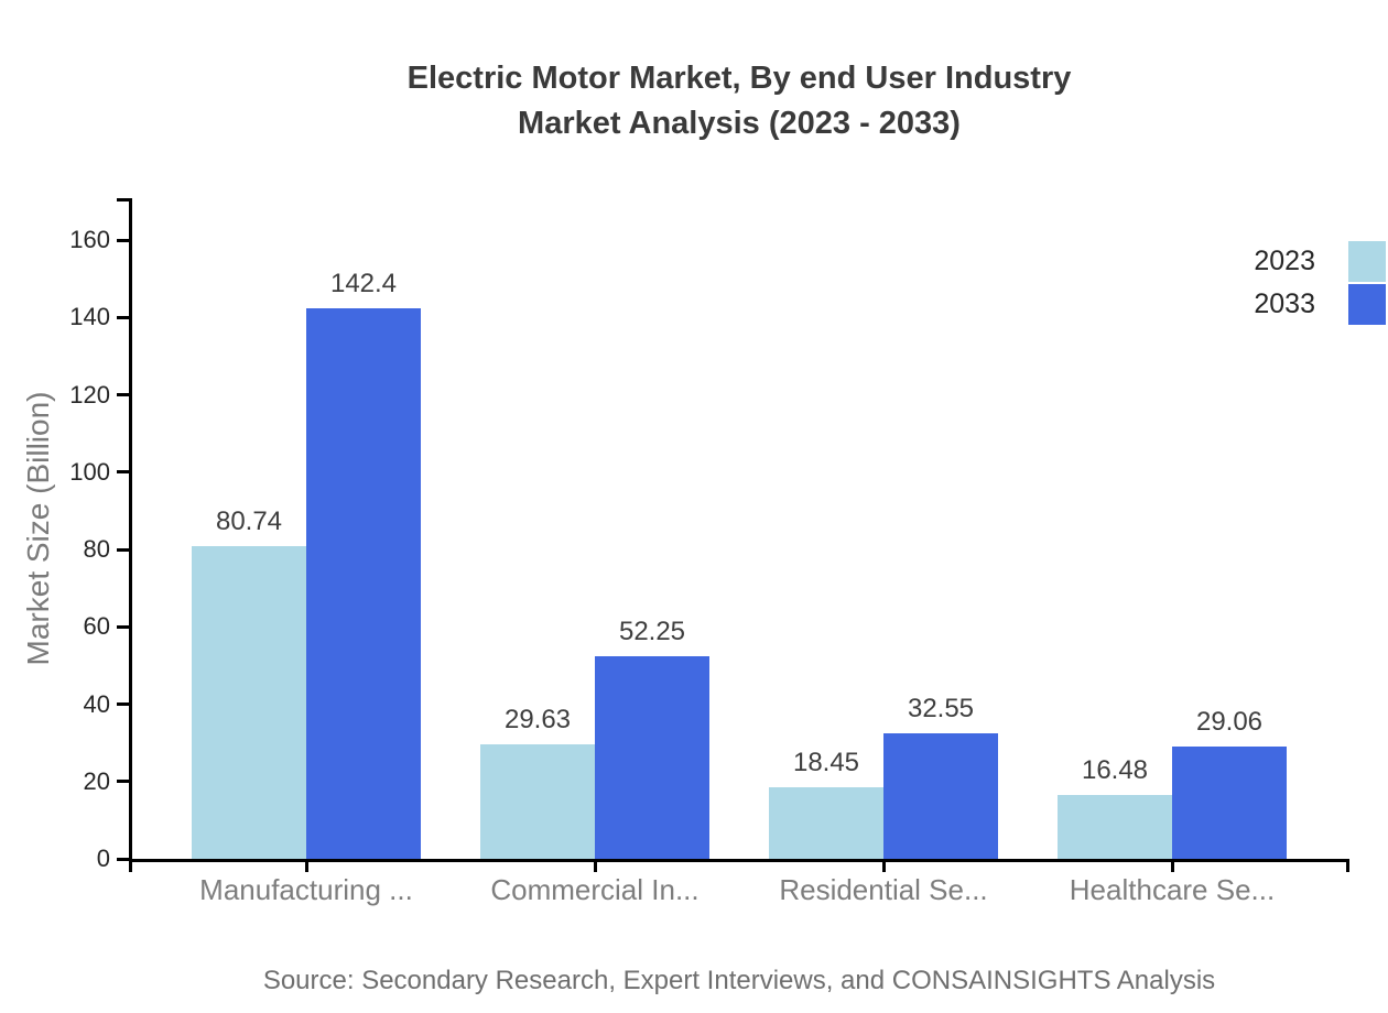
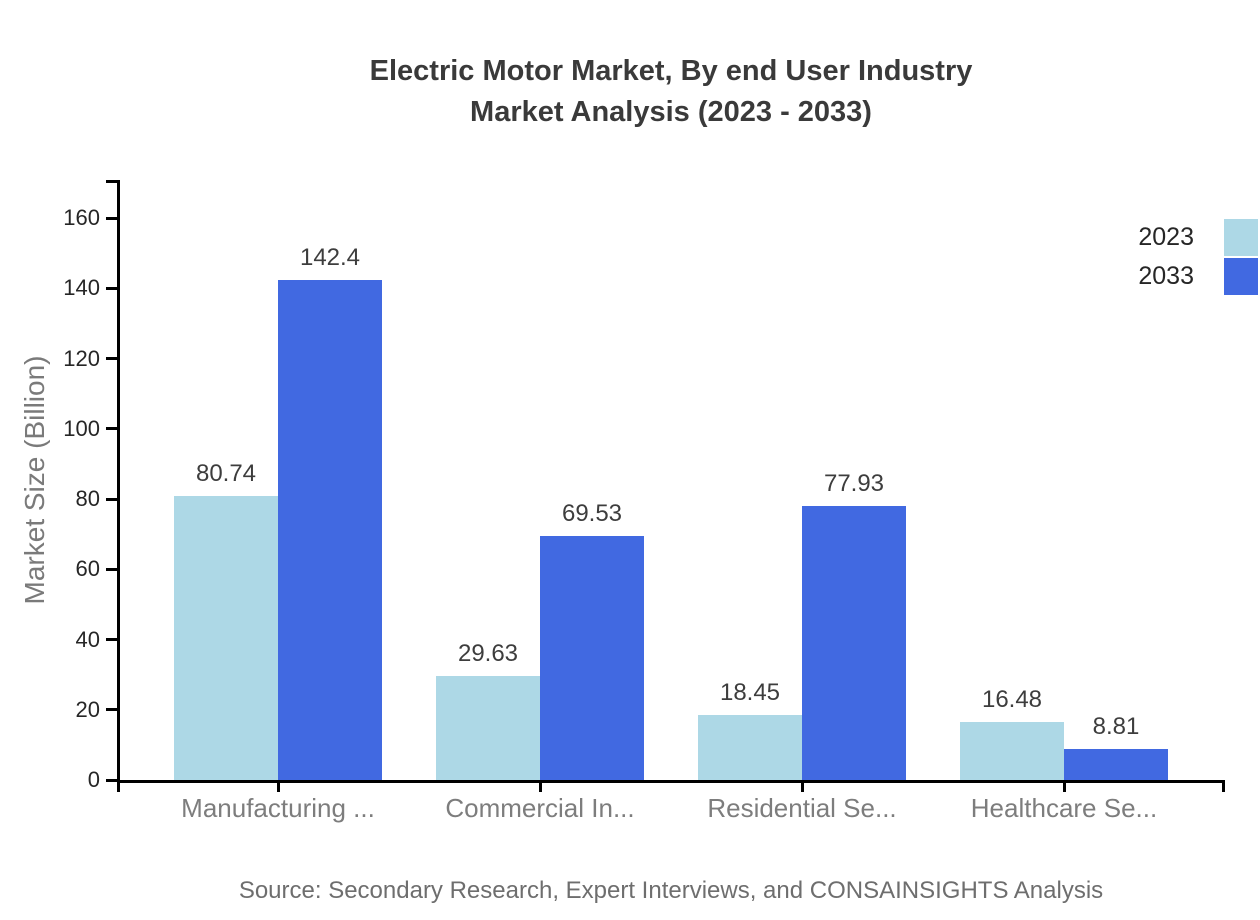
2033/Commercial In...: 52.25 -> 69.53
2033/Residential Se...: 32.55 -> 77.93
2033/Healthcare Se...: 29.06 -> 8.81
